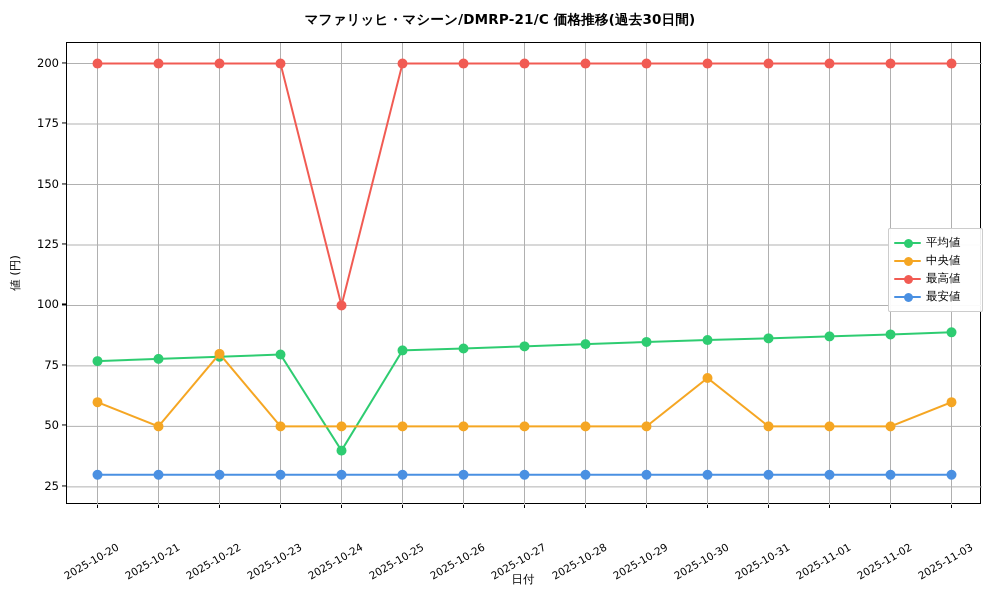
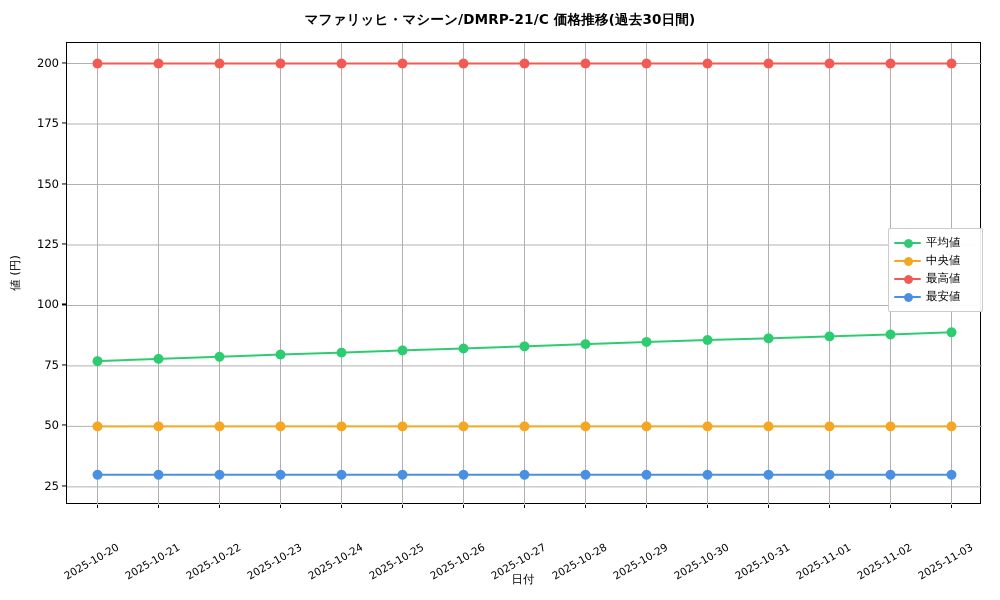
中央値/2025-10-20: 60 -> 50
中央値/2025-10-22: 80 -> 50
平均値/2025-10-24: 40 -> 80
最高値/2025-10-24: 100 -> 200
中央値/2025-10-30: 70 -> 50
中央値/2025-11-03: 60 -> 50
